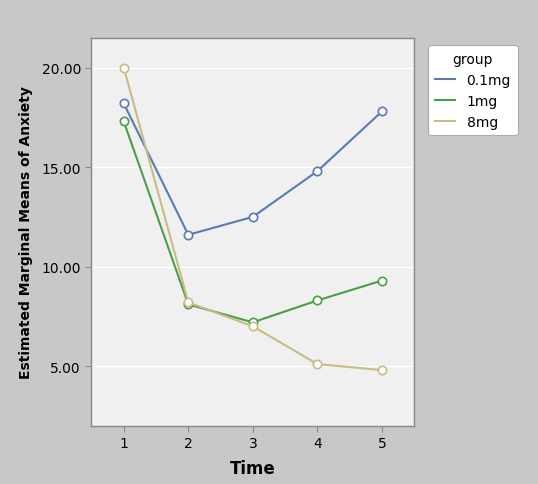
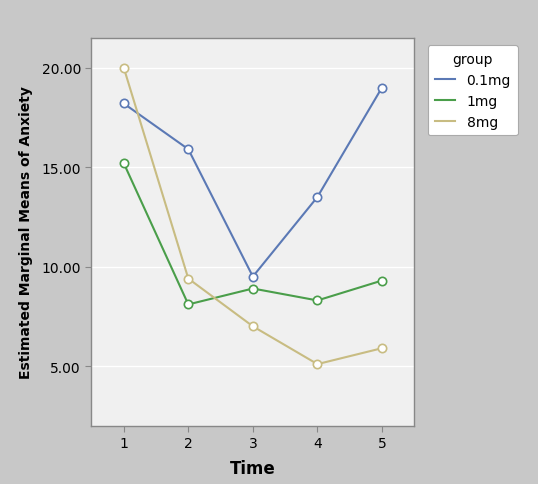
1mg/1: 17.3 -> 15.2
0.1mg/2: 11.6 -> 15.9
8mg/2: 8.2 -> 9.4
0.1mg/3: 12.5 -> 9.5
1mg/3: 7.2 -> 8.9
0.1mg/4: 14.8 -> 13.5
0.1mg/5: 17.8 -> 19.0
8mg/5: 4.8 -> 5.9
